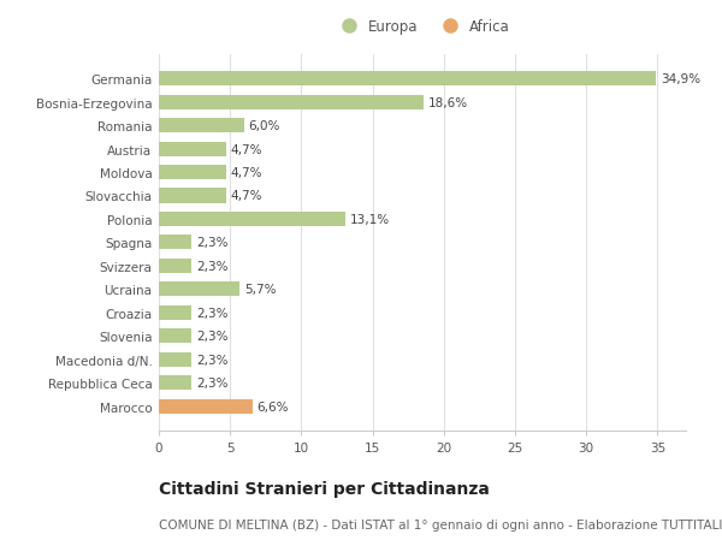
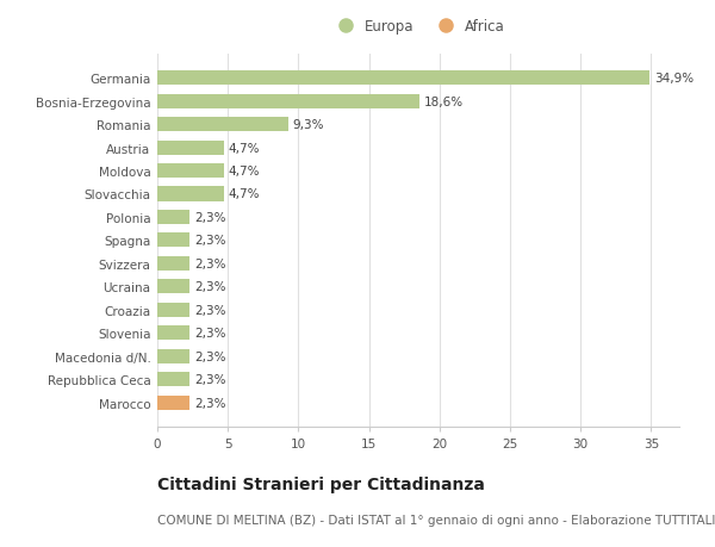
Romania: 6,0% -> 9,3%
Polonia: 13,1% -> 2,3%
Ucraina: 5,7% -> 2,3%
Marocco: 6,6% -> 2,3%
